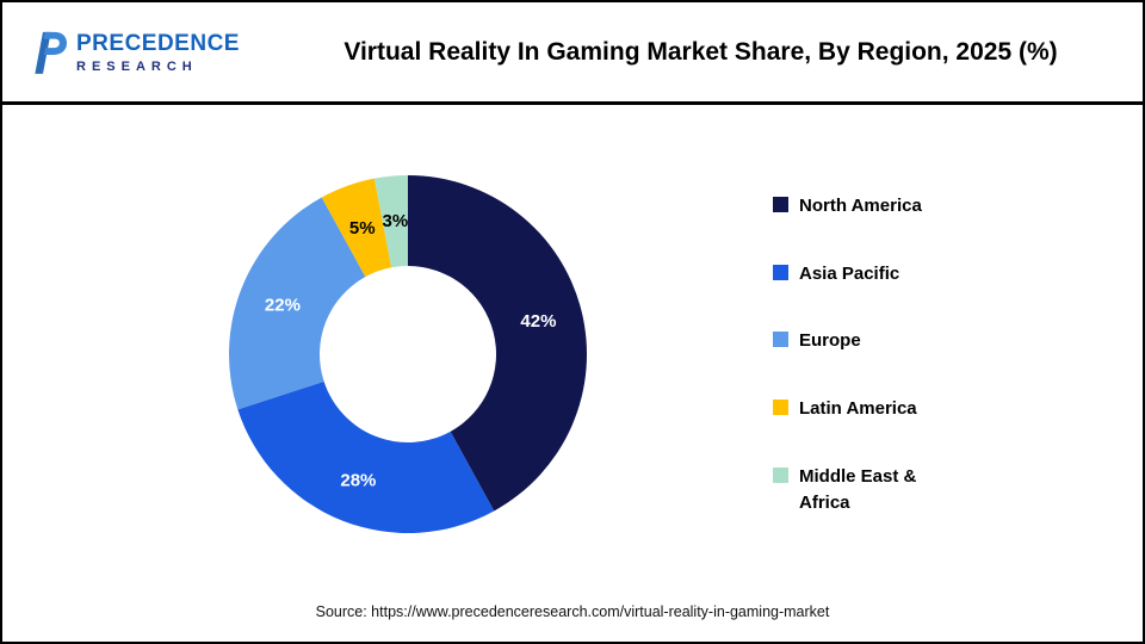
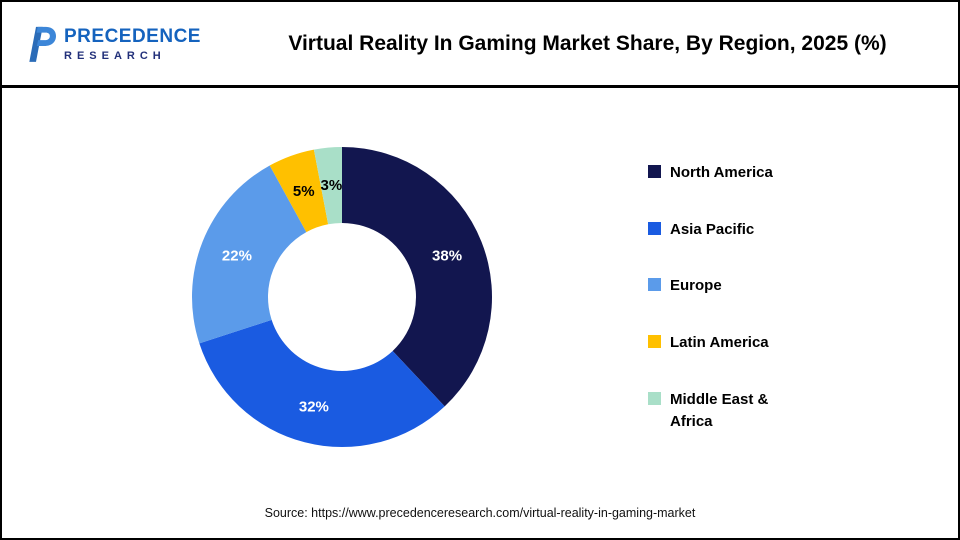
North America: 42% -> 38%
Asia Pacific: 28% -> 32%
